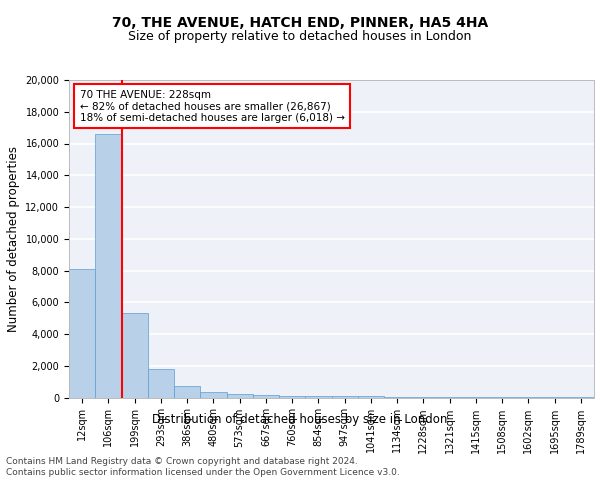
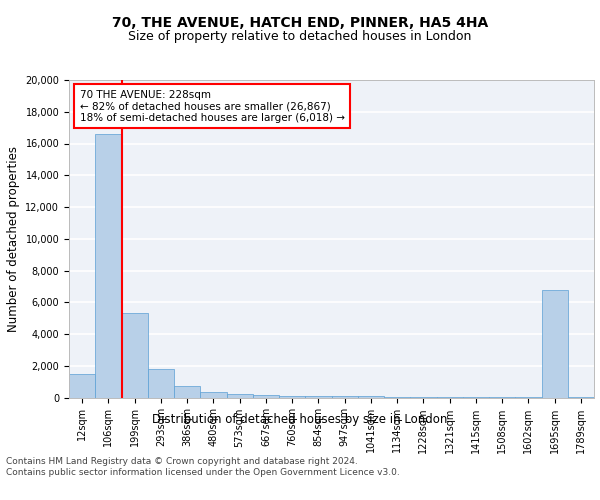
12sqm: 8,100 -> 1,500
1695sqm: 0 -> 6,800
